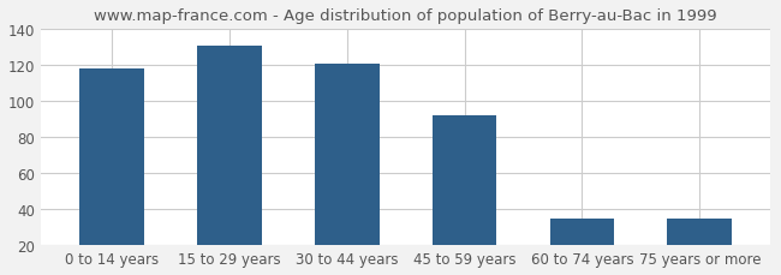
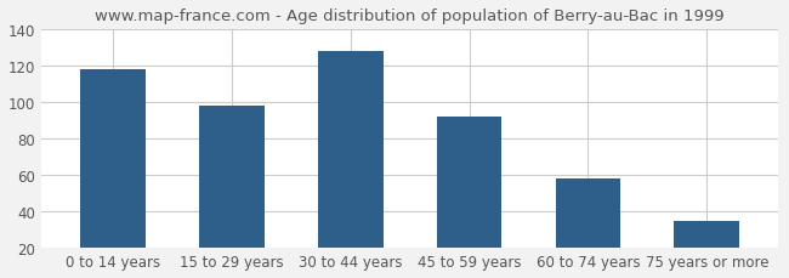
15 to 29 years: 131 -> 98
30 to 44 years: 121 -> 128
60 to 74 years: 35 -> 58
